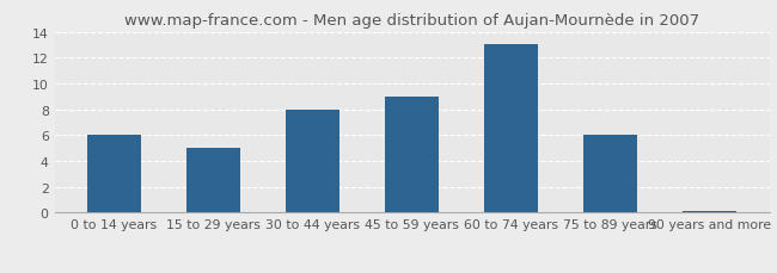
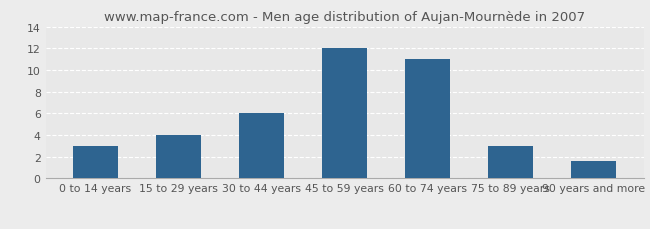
0 to 14 years: 6.0 -> 3.0
15 to 29 years: 5.0 -> 4.0
30 to 44 years: 8.0 -> 6.0
45 to 59 years: 9.0 -> 12.0
60 to 74 years: 13.0 -> 11.0
75 to 89 years: 6.0 -> 3.0
90 years and more: 0.1 -> 1.6
